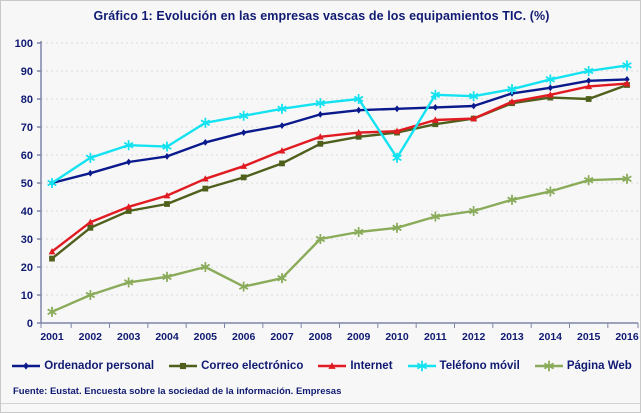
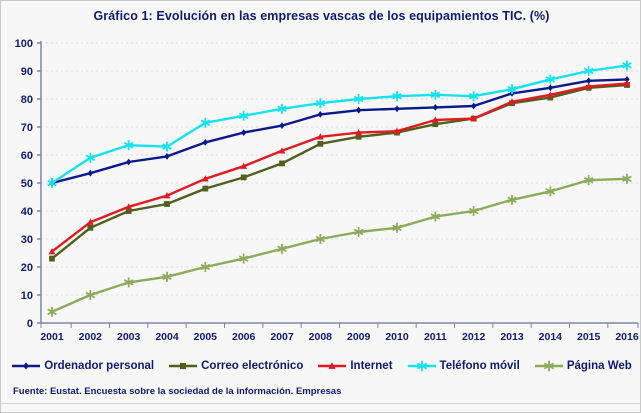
Página Web/2006: 13 -> 23
Página Web/2007: 16 -> 26
Teléfono móvil/2010: 59 -> 81
Correo electrónico/2015: 80 -> 84
